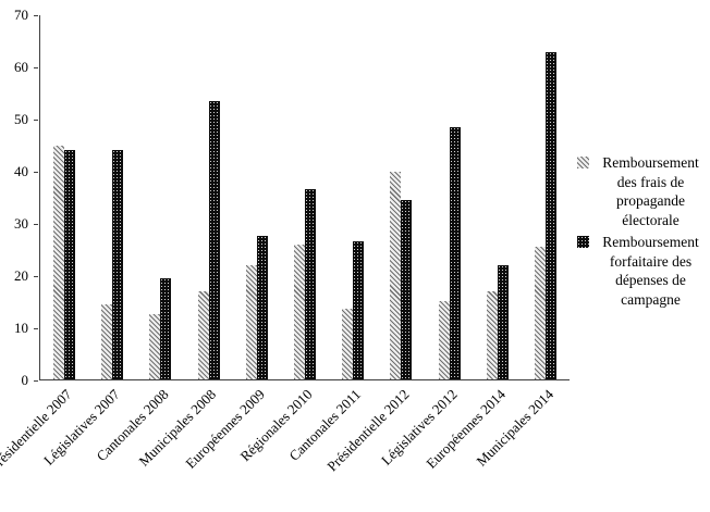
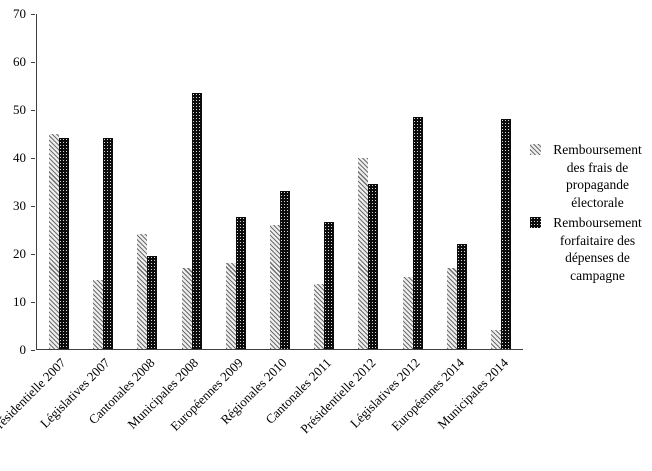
Remboursement des frais de propagande électorale/Cantonales 2008: 12 -> 24
Remboursement des frais de propagande électorale/Européennes 2009: 22 -> 18
Remboursement forfaitaire des dépenses de campagne/Régionales 2010: 36 -> 33
Remboursement des frais de propagande électorale/Municipales 2014: 26 -> 4
Remboursement forfaitaire des dépenses de campagne/Municipales 2014: 63 -> 48
